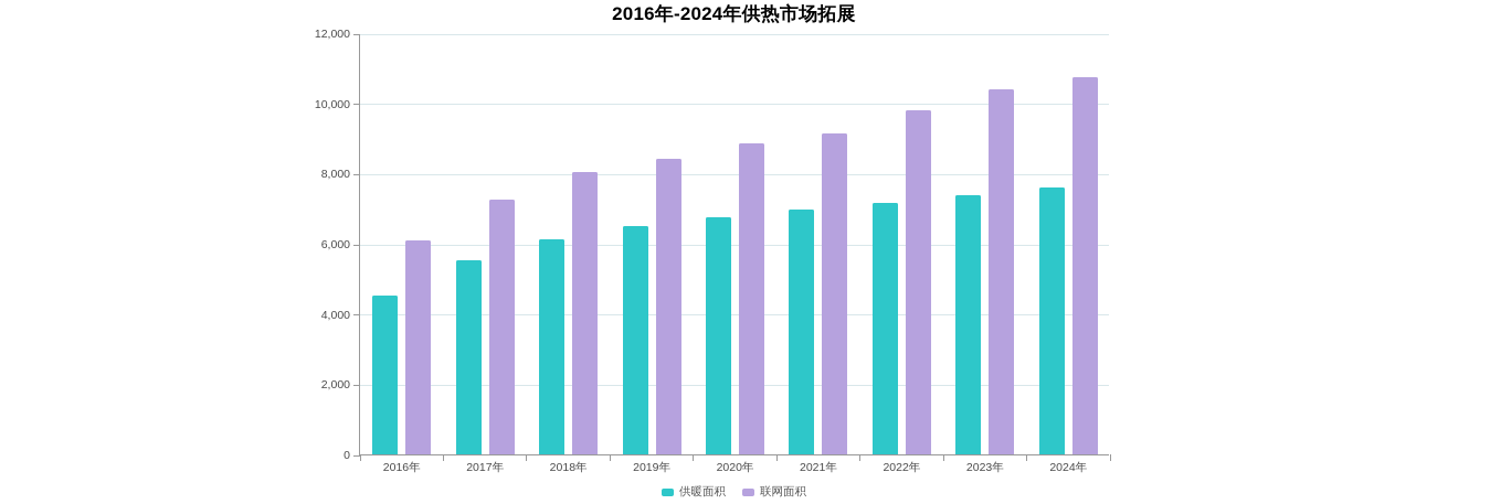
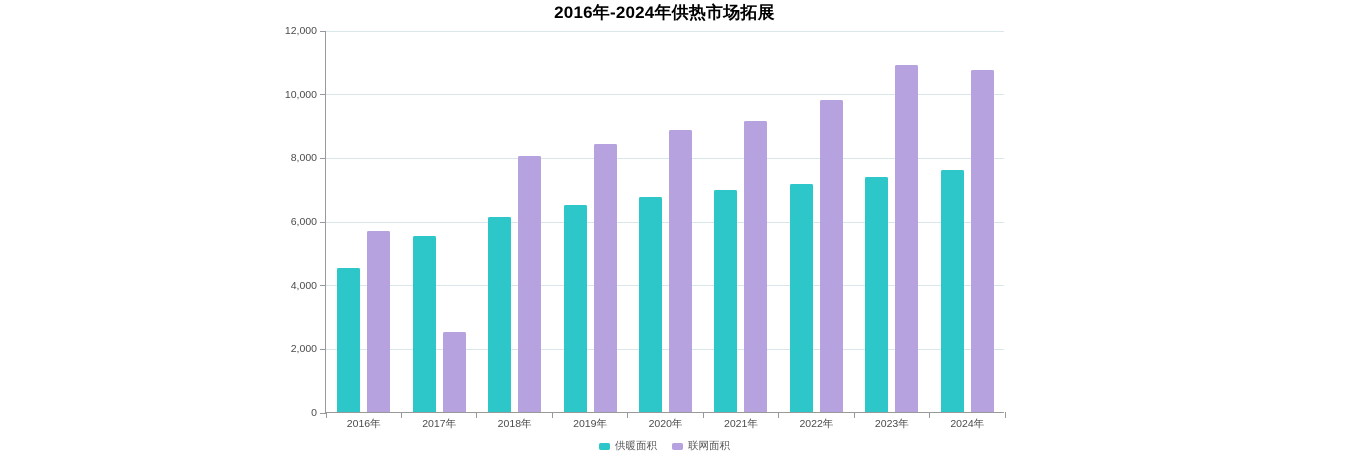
联网面积/2016年: 6100 -> 5700
联网面积/2017年: 7300 -> 2500
联网面积/2023年: 10400 -> 10900
